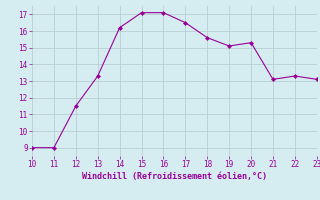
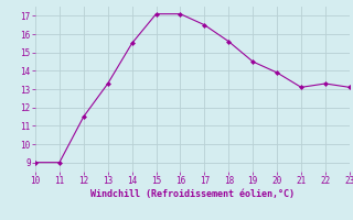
14: 16.2 -> 15.5
19: 15.1 -> 14.5
20: 15.3 -> 13.9
